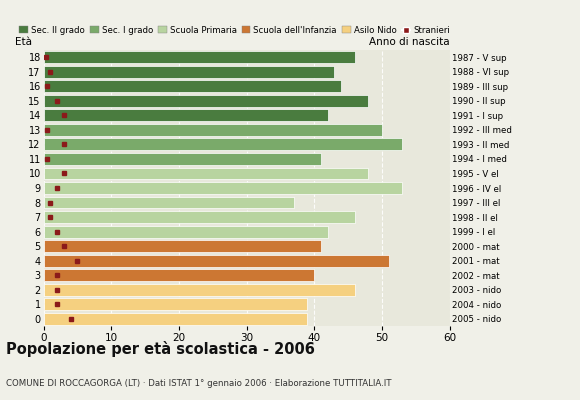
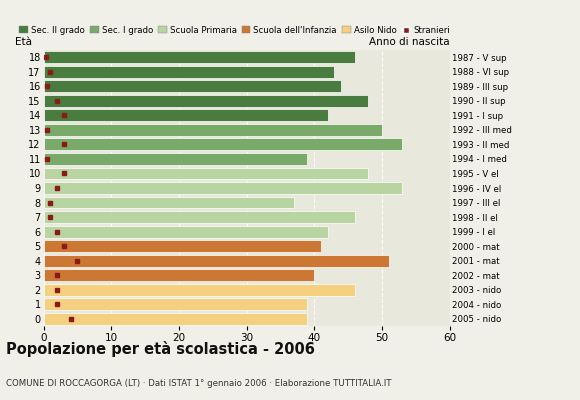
11: 41 -> 39
